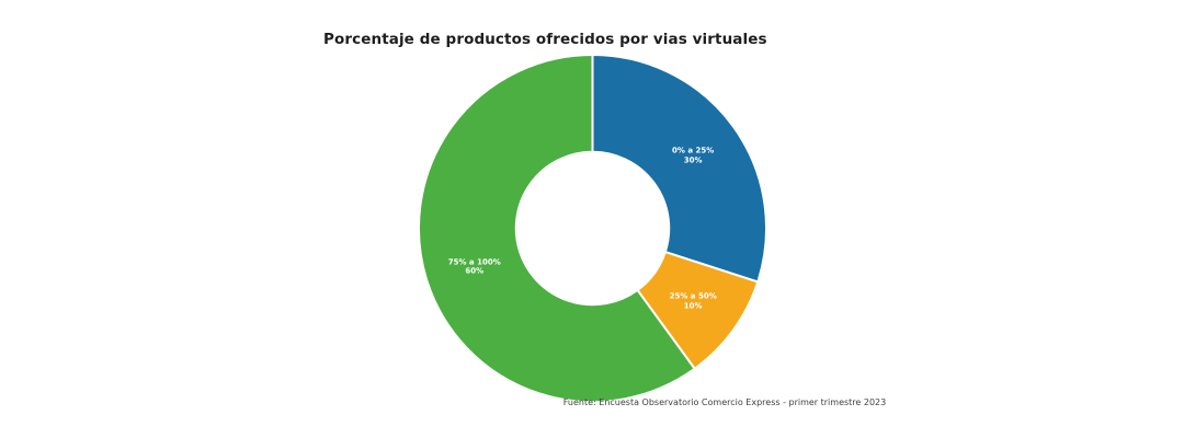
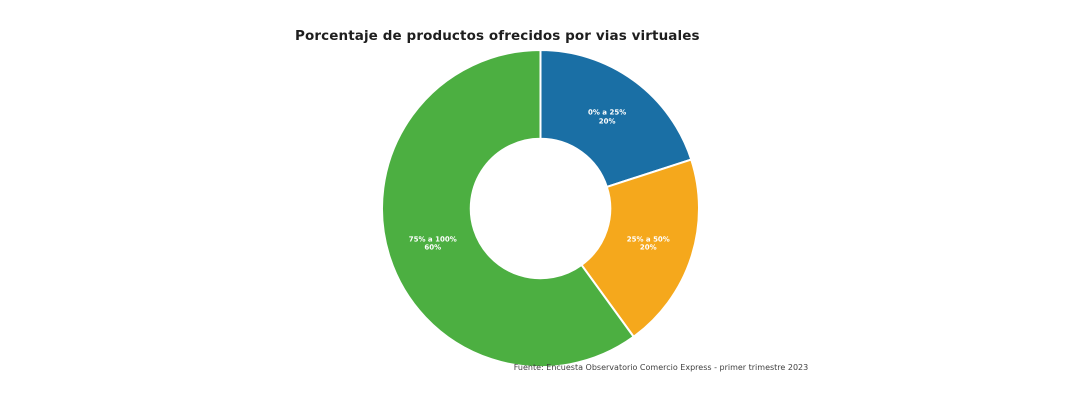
0% a 25%: 30% -> 20%
25% a 50%: 10% -> 20%
